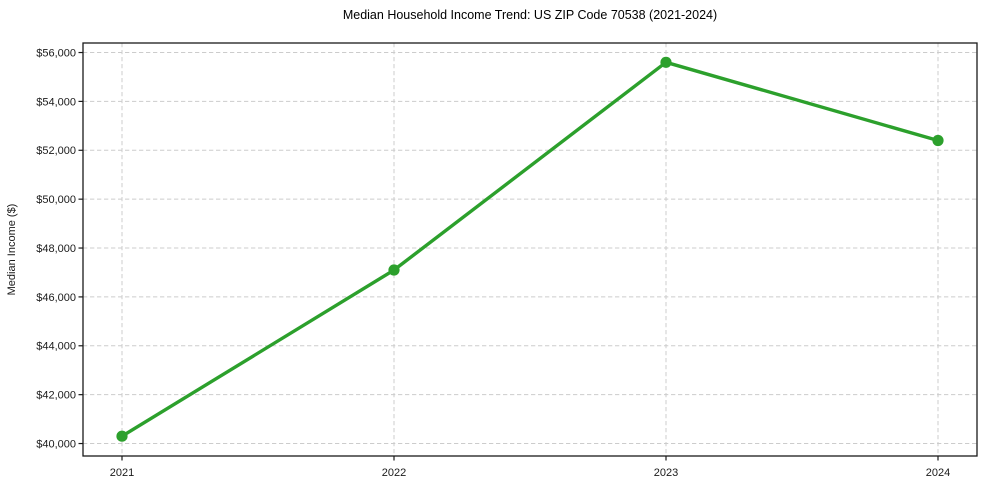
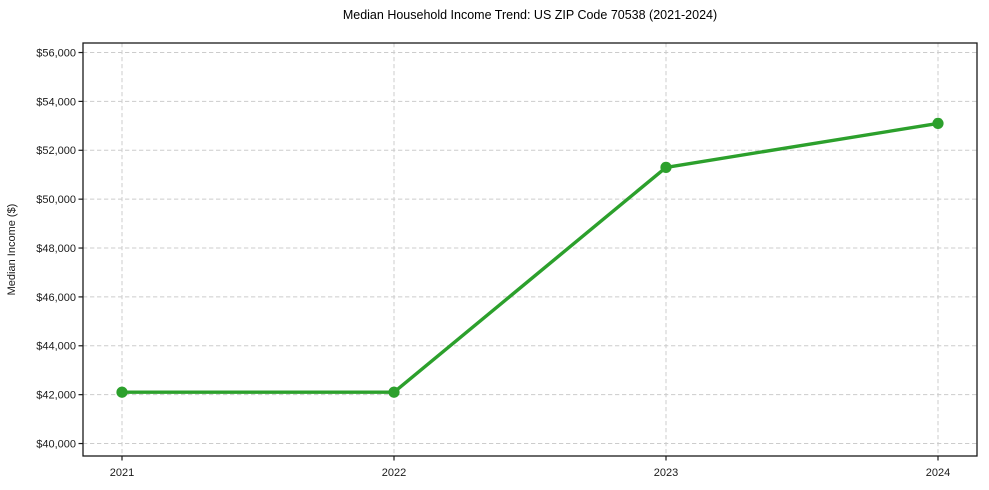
2021: $40300 -> $42100
2022: $47100 -> $42100
2023: $55600 -> $51300
2024: $52400 -> $53100
